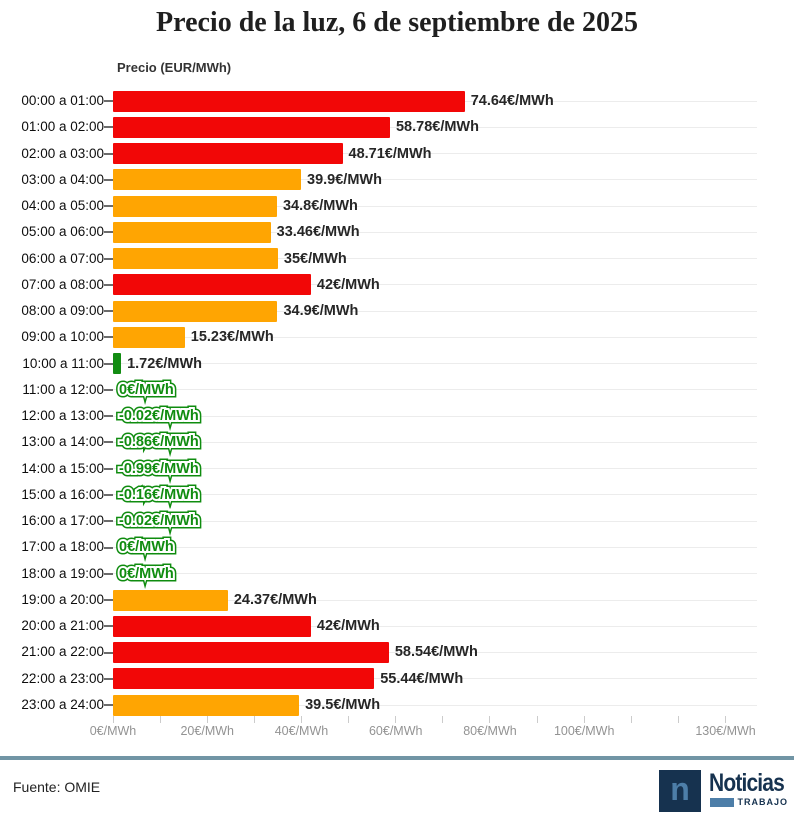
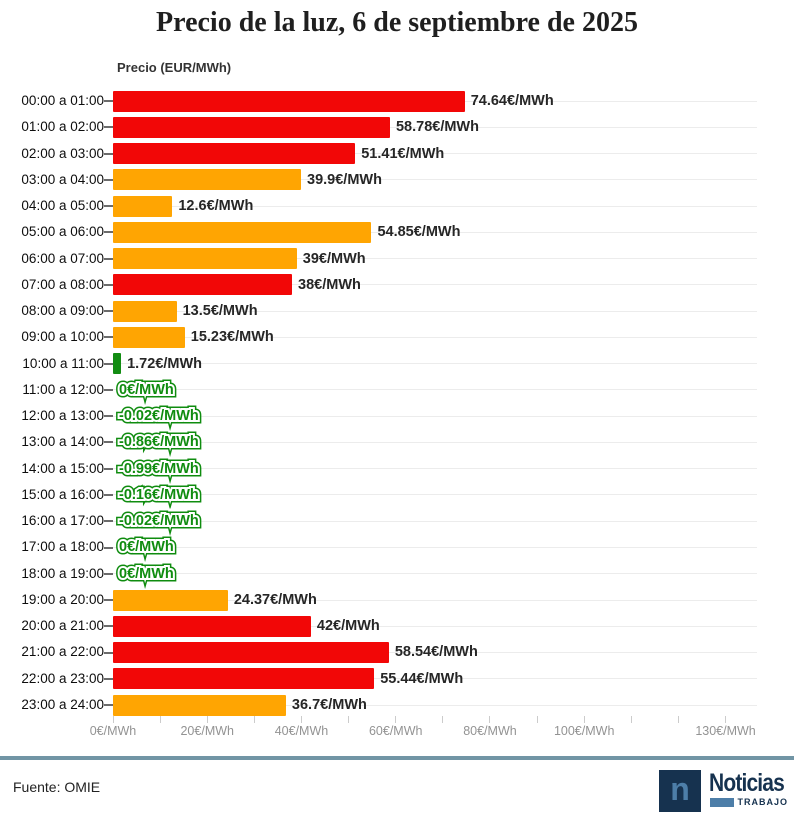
02:00 a 03:00: 48.71 -> 51.41
04:00 a 05:00: 34.8 -> 12.6
05:00 a 06:00: 33.46 -> 54.85
06:00 a 07:00: 35 -> 39
07:00 a 08:00: 42 -> 38
08:00 a 09:00: 34.9 -> 13.5
23:00 a 24:00: 39.5 -> 36.7
